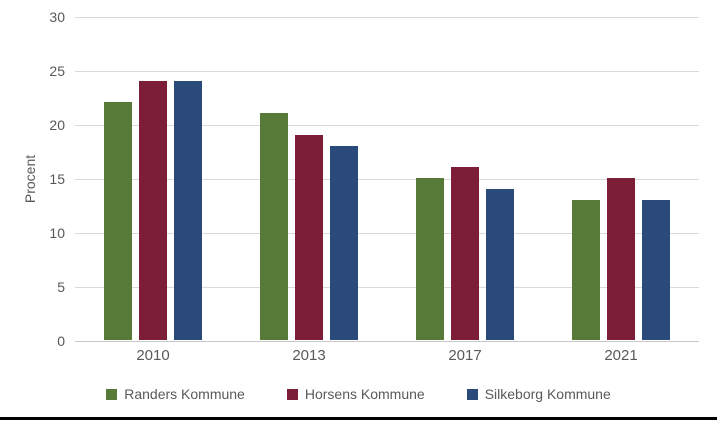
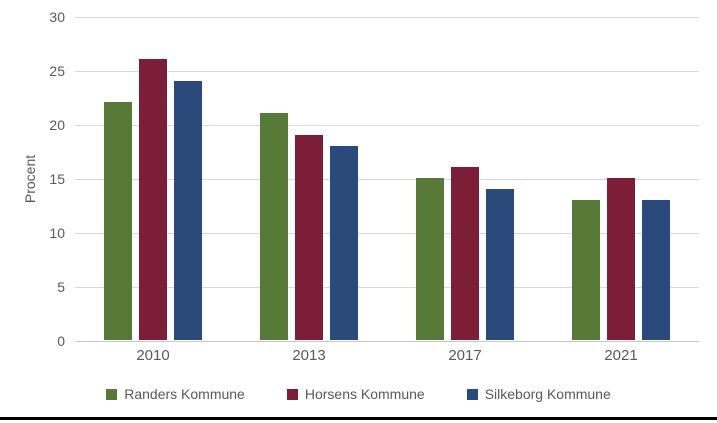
Horsens Kommune/2010: 24 -> 26
